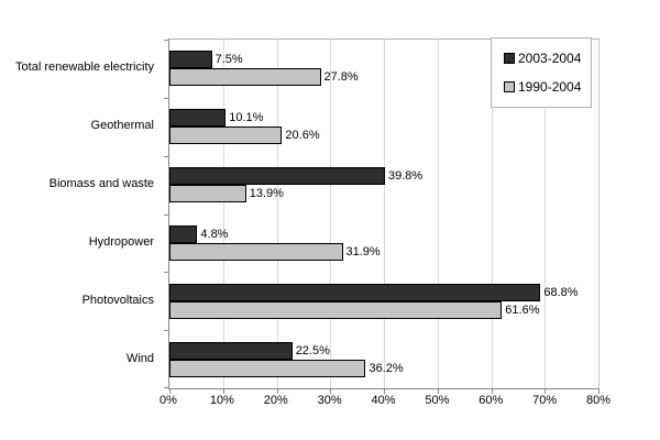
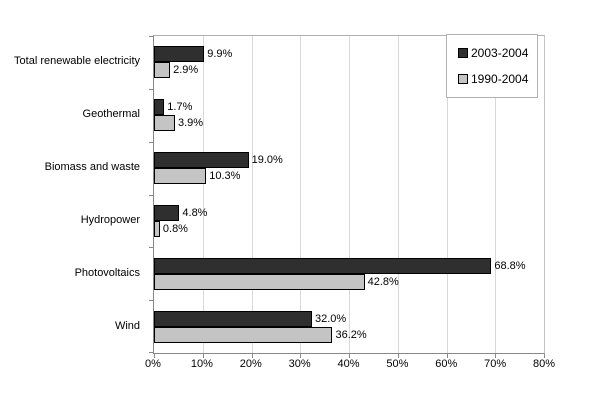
2003-2004/Total renewable electricity: 7.5% -> 9.9%
1990-2004/Total renewable electricity: 27.8% -> 2.9%
2003-2004/Geothermal: 10.1% -> 1.7%
1990-2004/Geothermal: 20.6% -> 3.9%
2003-2004/Biomass and waste: 39.8% -> 19.0%
1990-2004/Biomass and waste: 13.9% -> 10.3%
1990-2004/Hydropower: 31.9% -> 0.8%
1990-2004/Photovoltaics: 61.6% -> 42.8%
2003-2004/Wind: 22.5% -> 32.0%
